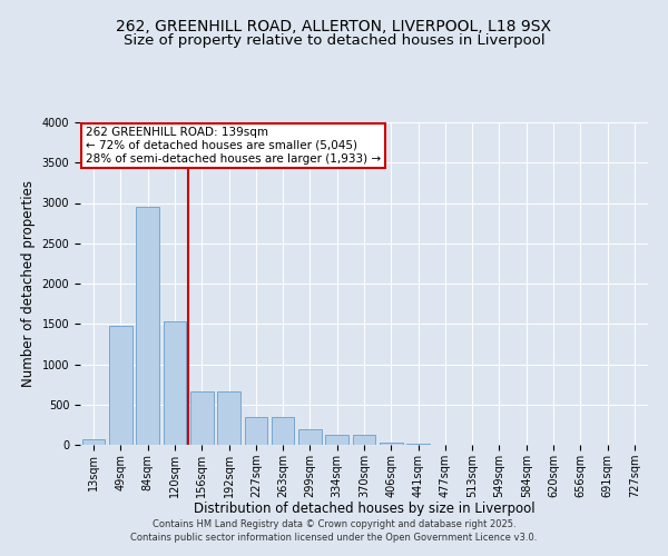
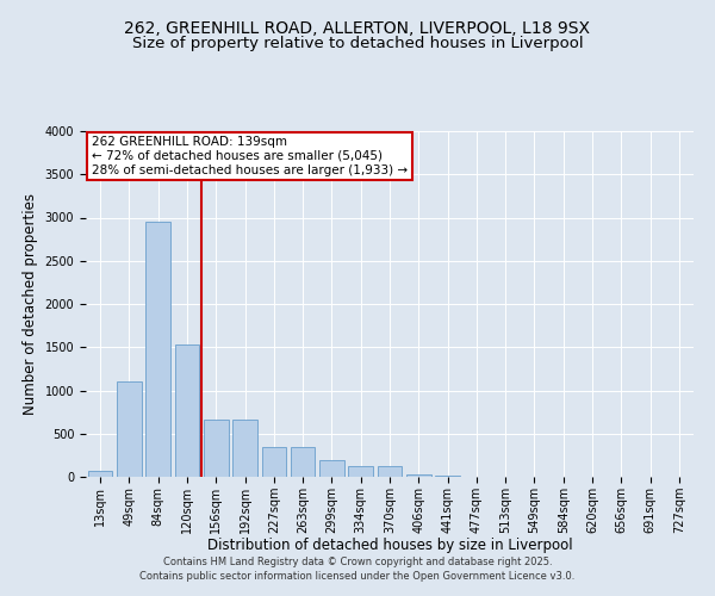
49sqm: 1480 -> 1100
